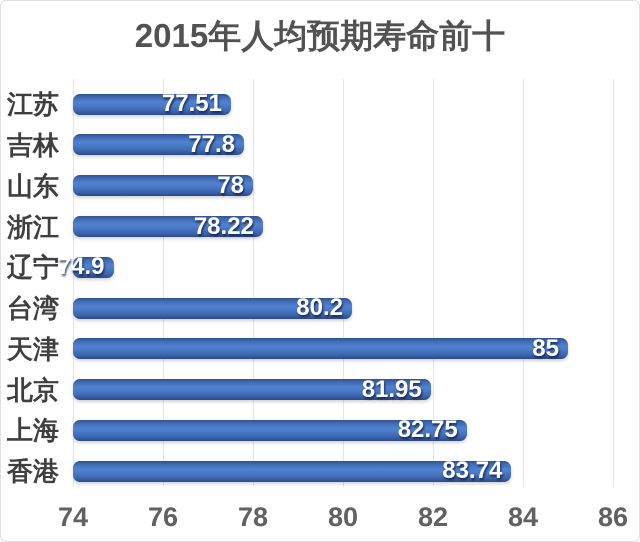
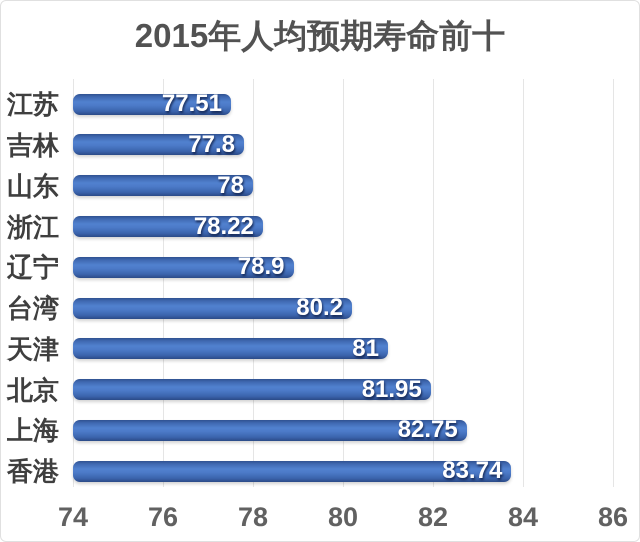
辽宁: 74.9 -> 78.9
天津: 85 -> 81
